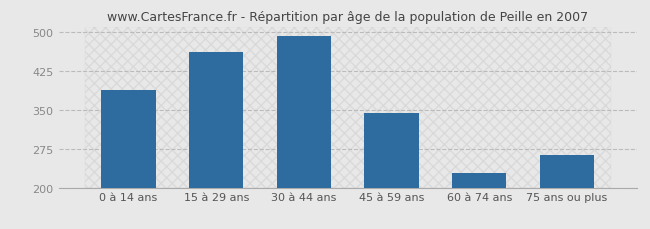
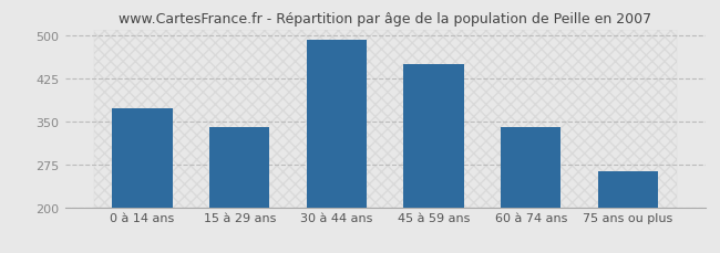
0 à 14 ans: 388 -> 372
15 à 29 ans: 462 -> 340
45 à 59 ans: 344 -> 450
60 à 74 ans: 228 -> 340
